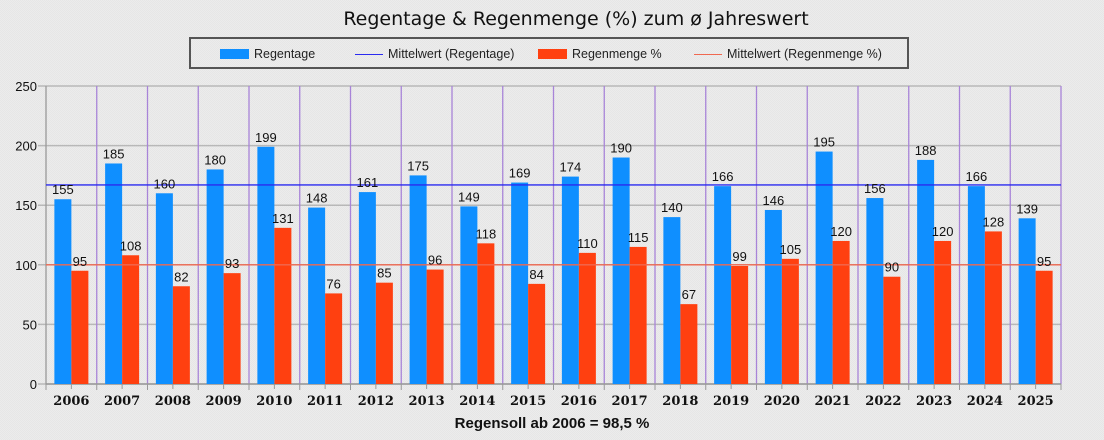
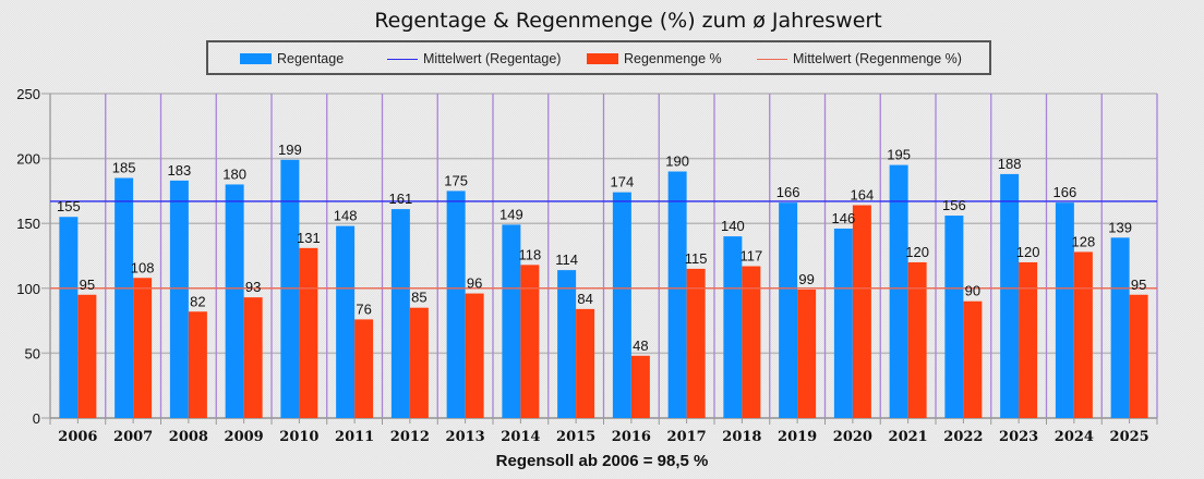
Regentage/2008: 160 -> 183
Regentage/2015: 169 -> 114
Regenmenge %/2016: 110 -> 48
Regenmenge %/2018: 67 -> 117
Regenmenge %/2020: 105 -> 164
